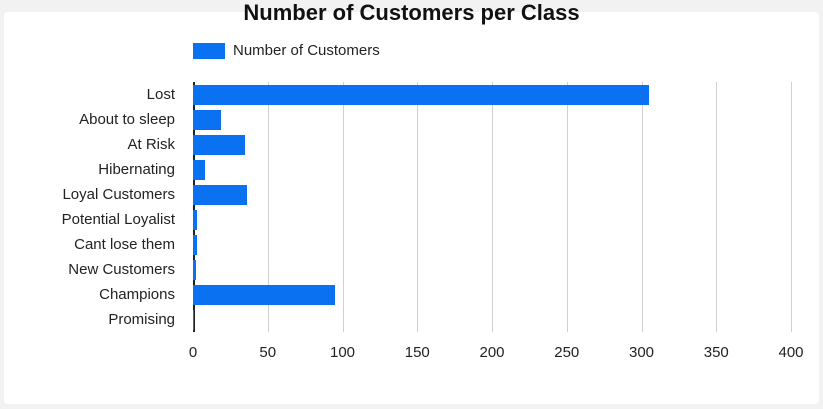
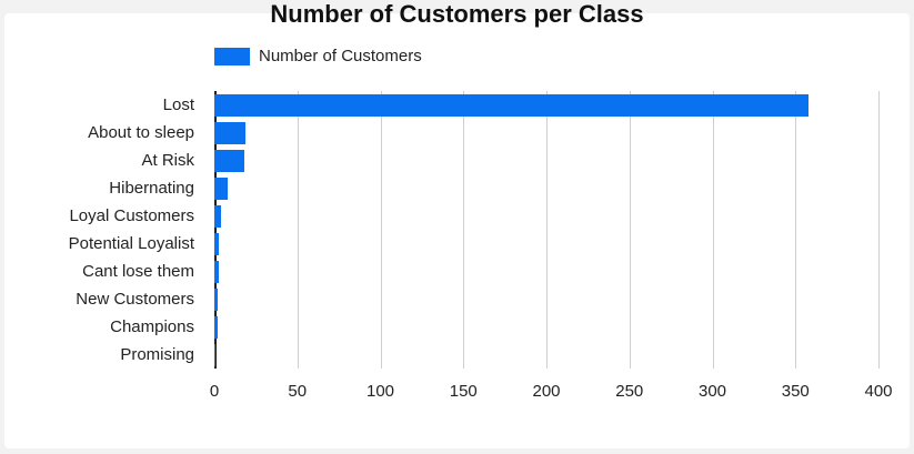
Lost: 305 -> 358
At Risk: 35 -> 18
Loyal Customers: 36 -> 4
Champions: 95 -> 2
